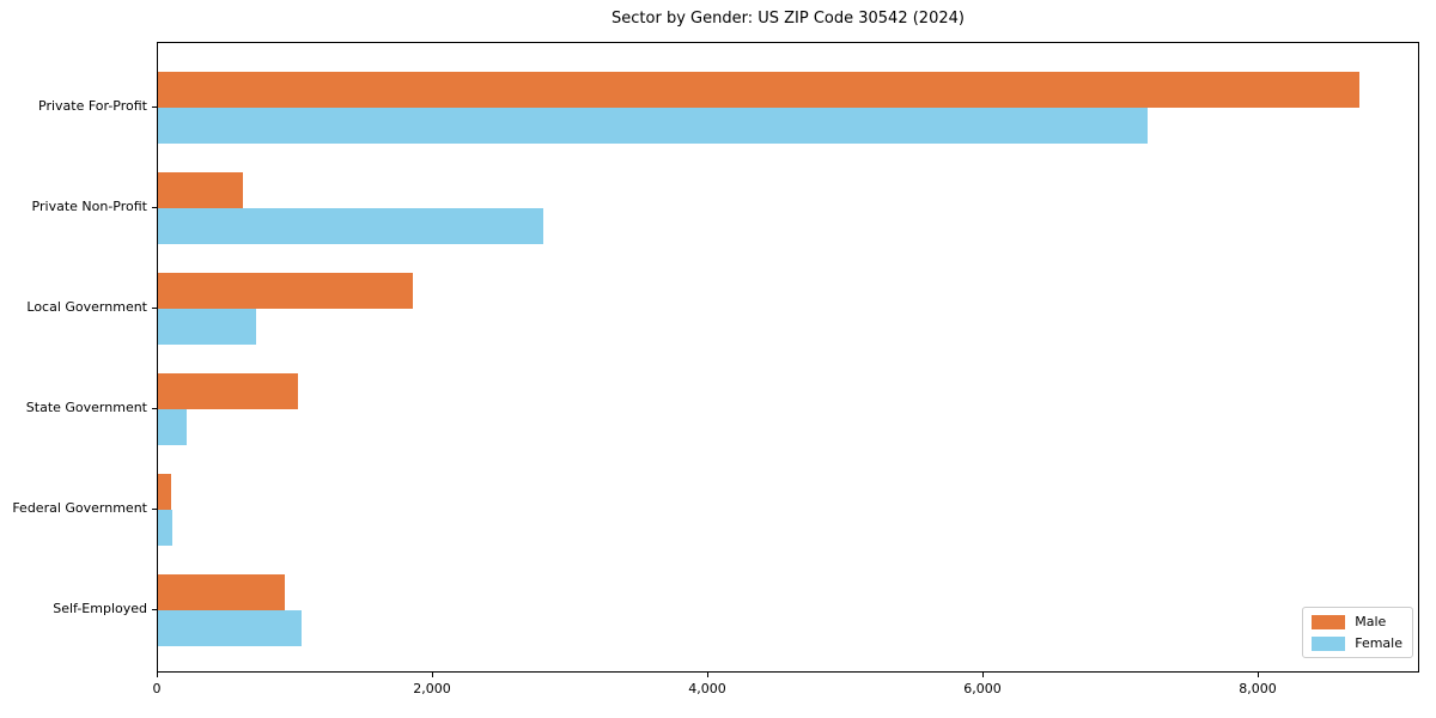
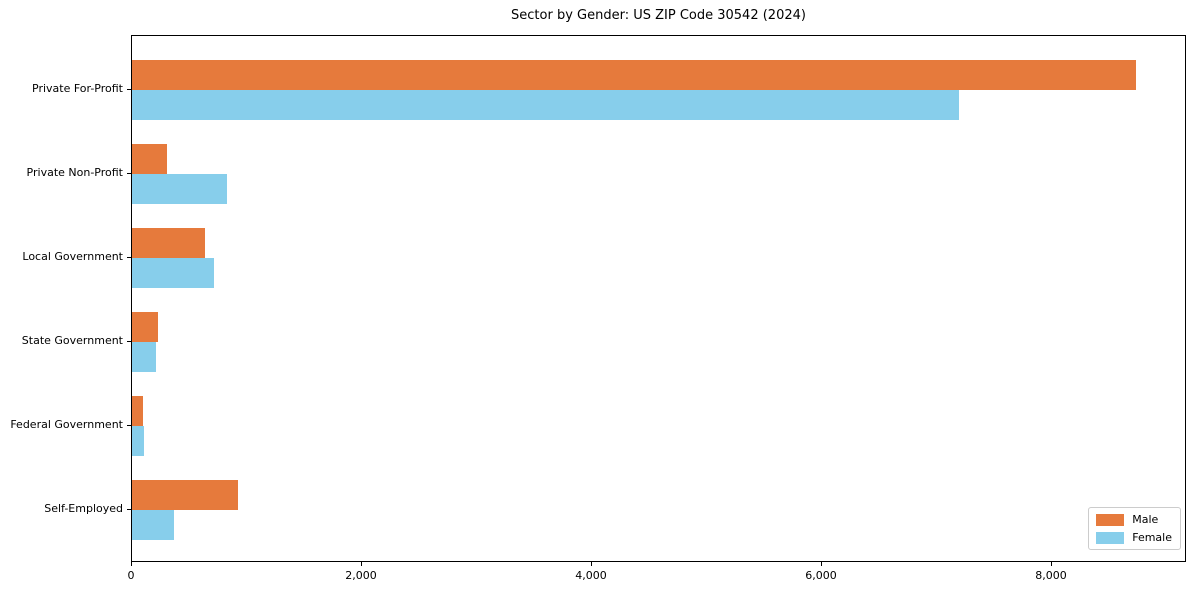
Male/Private Non-Profit: 620 -> 300
Female/Private Non-Profit: 2800 -> 820
Male/Local Government: 1850 -> 640
Male/State Government: 1020 -> 220
Female/Self-Employed: 1040 -> 360
